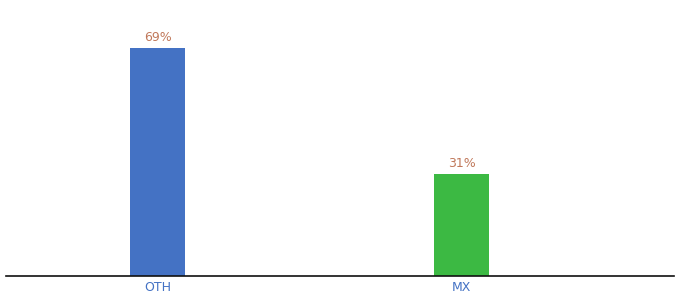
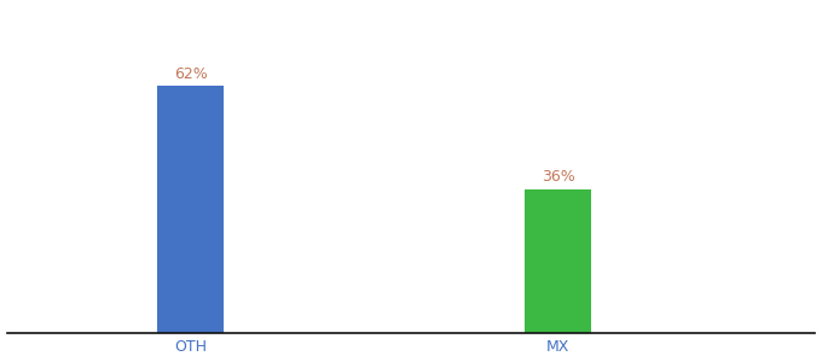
OTH: 69% -> 62%
MX: 31% -> 36%
